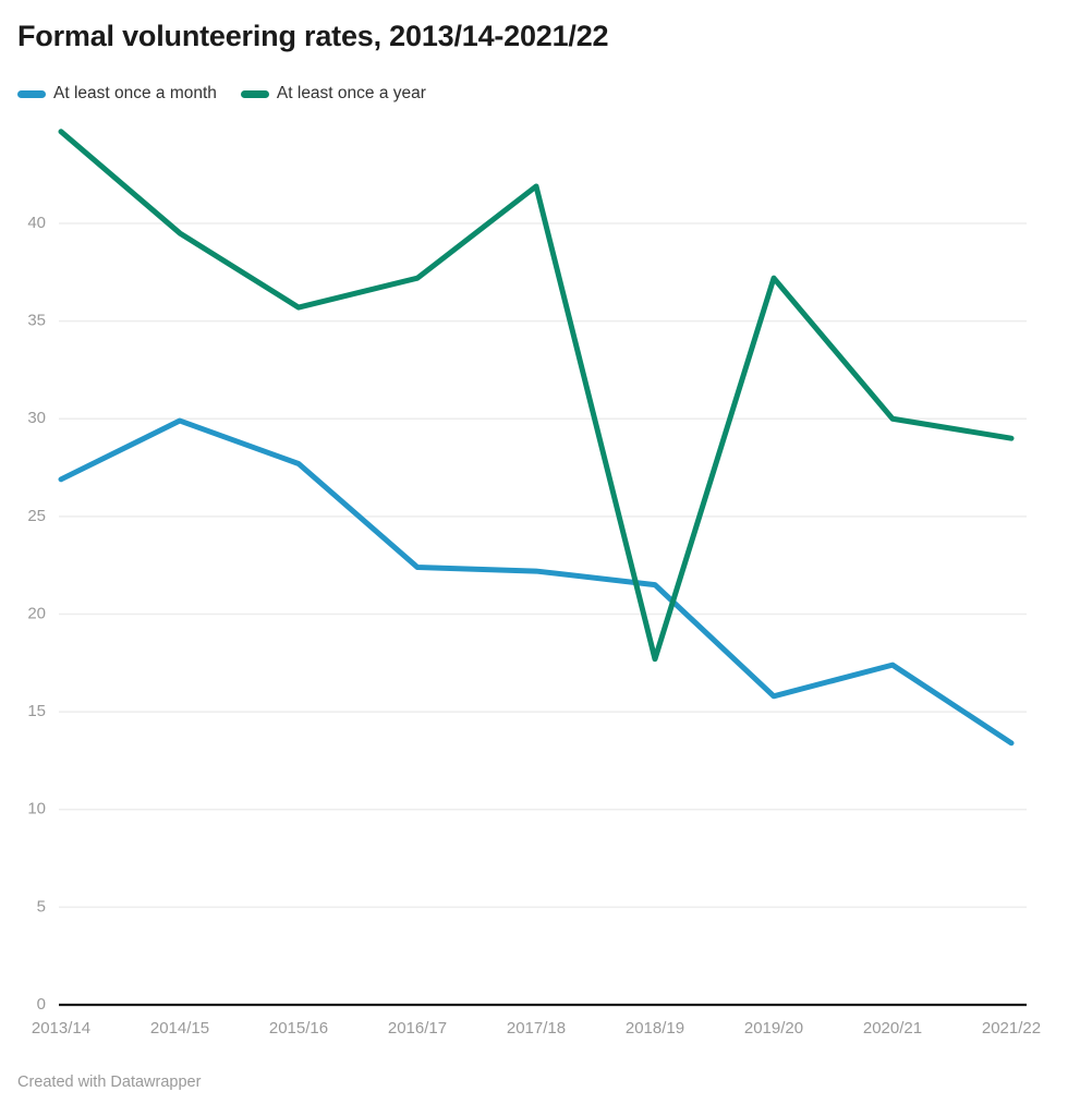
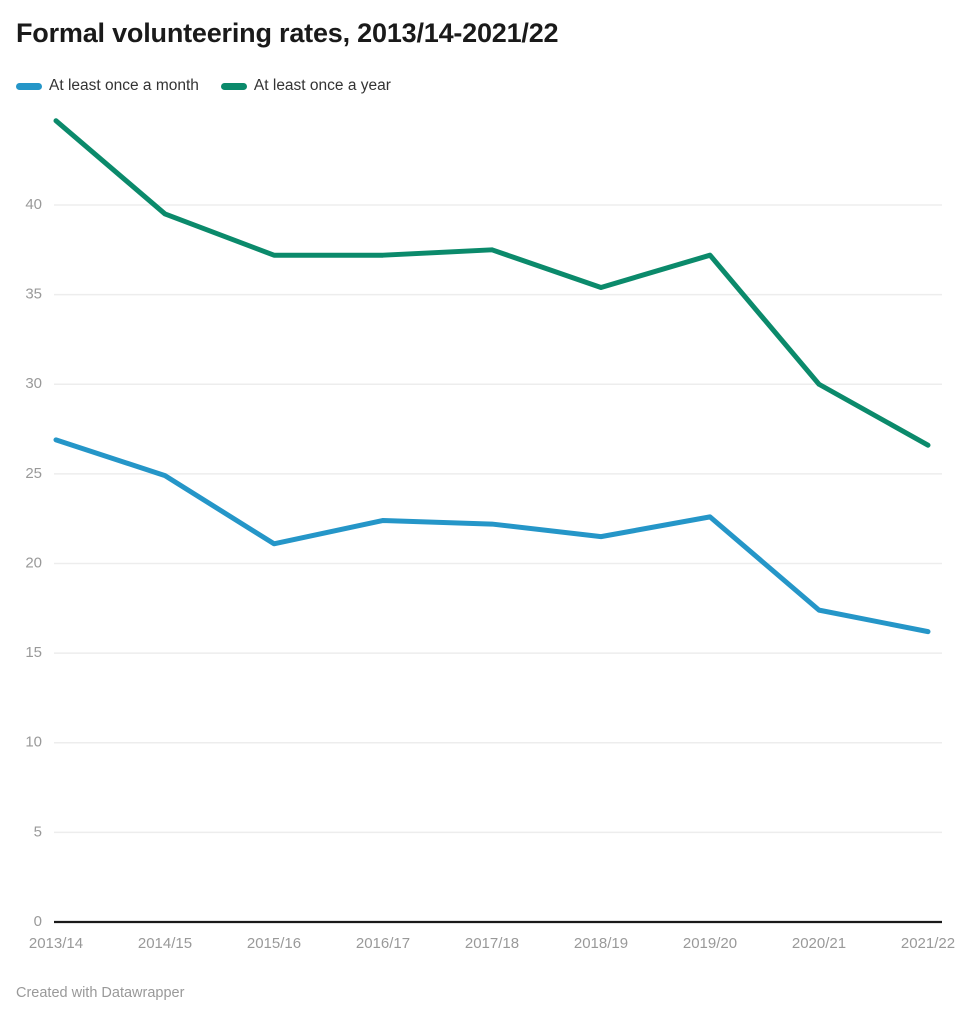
At least once a month/2014/15: 29.9 -> 24.9
At least once a month/2015/16: 27.7 -> 21.1
At least once a year/2015/16: 35.7 -> 37.2
At least once a year/2017/18: 41.9 -> 37.5
At least once a year/2018/19: 17.7 -> 35.4
At least once a month/2019/20: 15.8 -> 22.6
At least once a month/2021/22: 13.4 -> 16.2
At least once a year/2021/22: 29.0 -> 26.6
